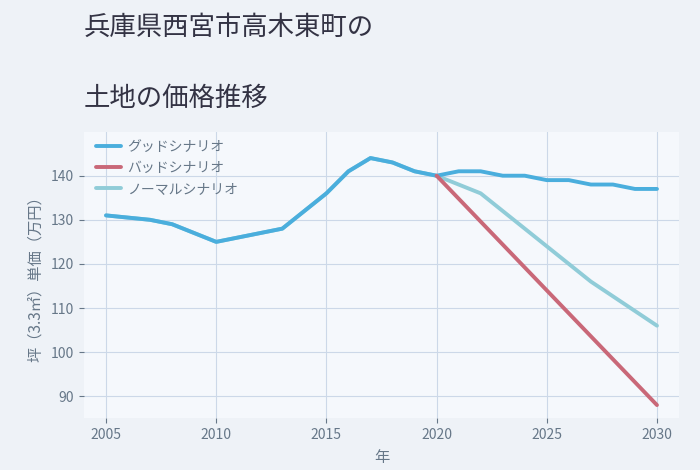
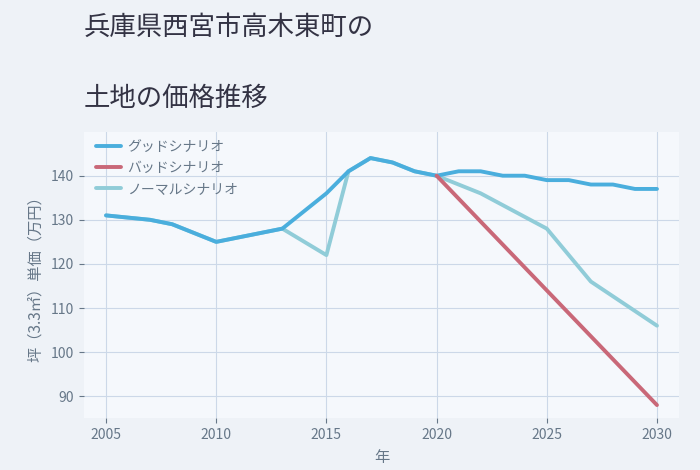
ノーマルシナリオ/2015: 136 -> 122
ノーマルシナリオ/2025: 124 -> 128
